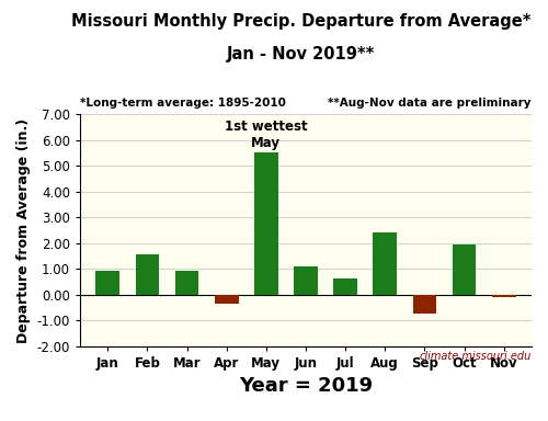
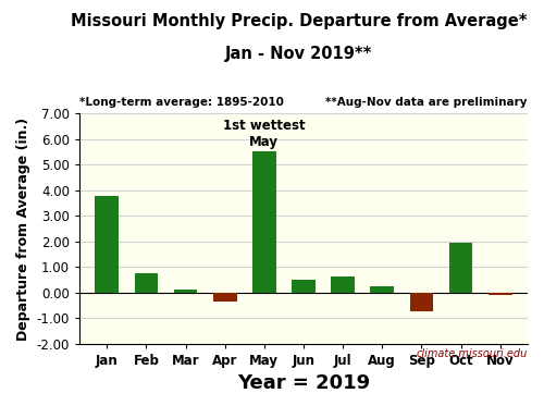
Jan: 0.93 -> 3.80
Feb: 1.55 -> 0.75
Mar: 0.93 -> 0.10
Jun: 1.08 -> 0.50
Aug: 2.43 -> 0.25
